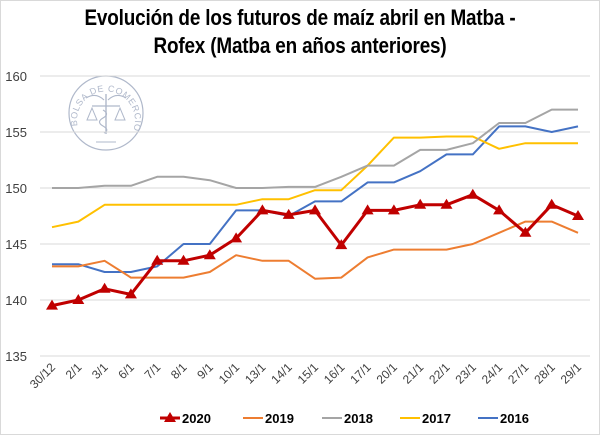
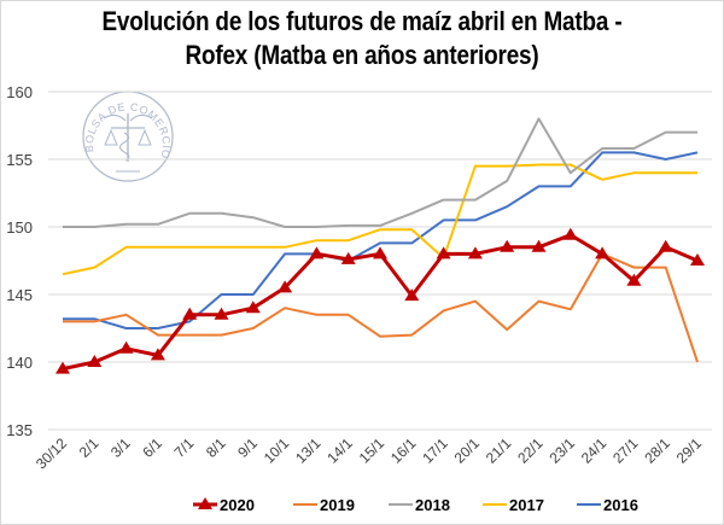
2017/17/1: 152.0 -> 147.7
2019/21/1: 144.5 -> 142.4
2018/22/1: 153.4 -> 158.0
2019/23/1: 145.0 -> 143.9
2019/24/1: 146.0 -> 148.0
2019/29/1: 146.0 -> 140.0
